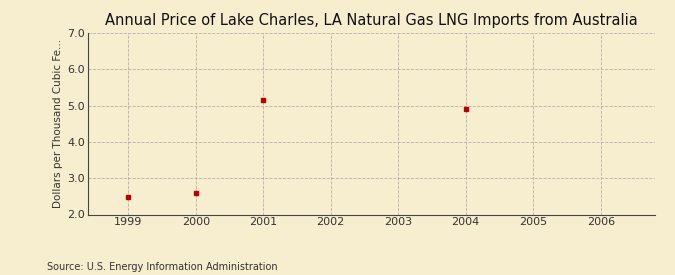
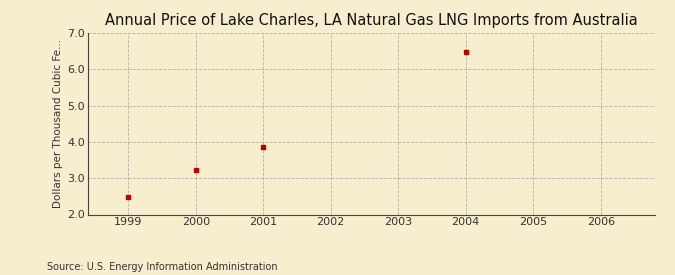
2000: 2.60 -> 3.22
2001: 5.15 -> 3.87
2004: 4.90 -> 6.47
